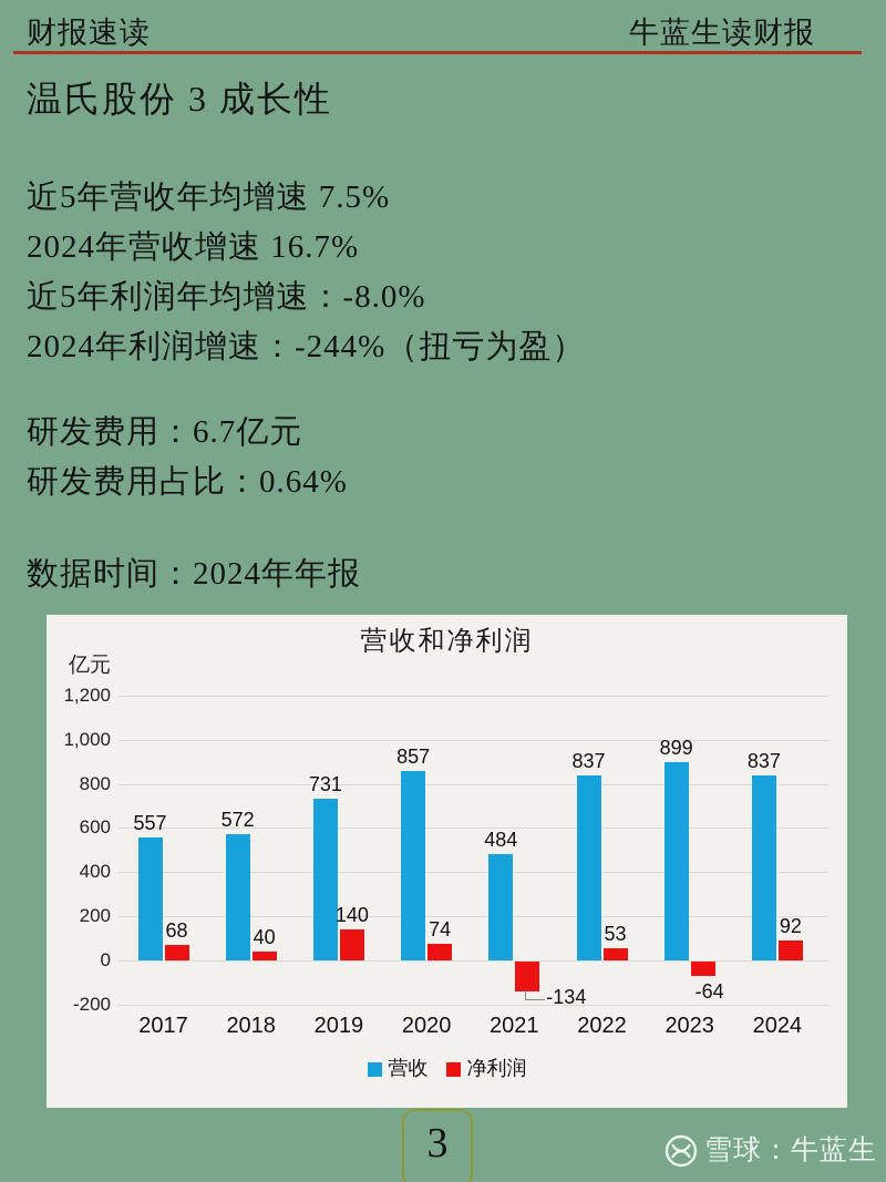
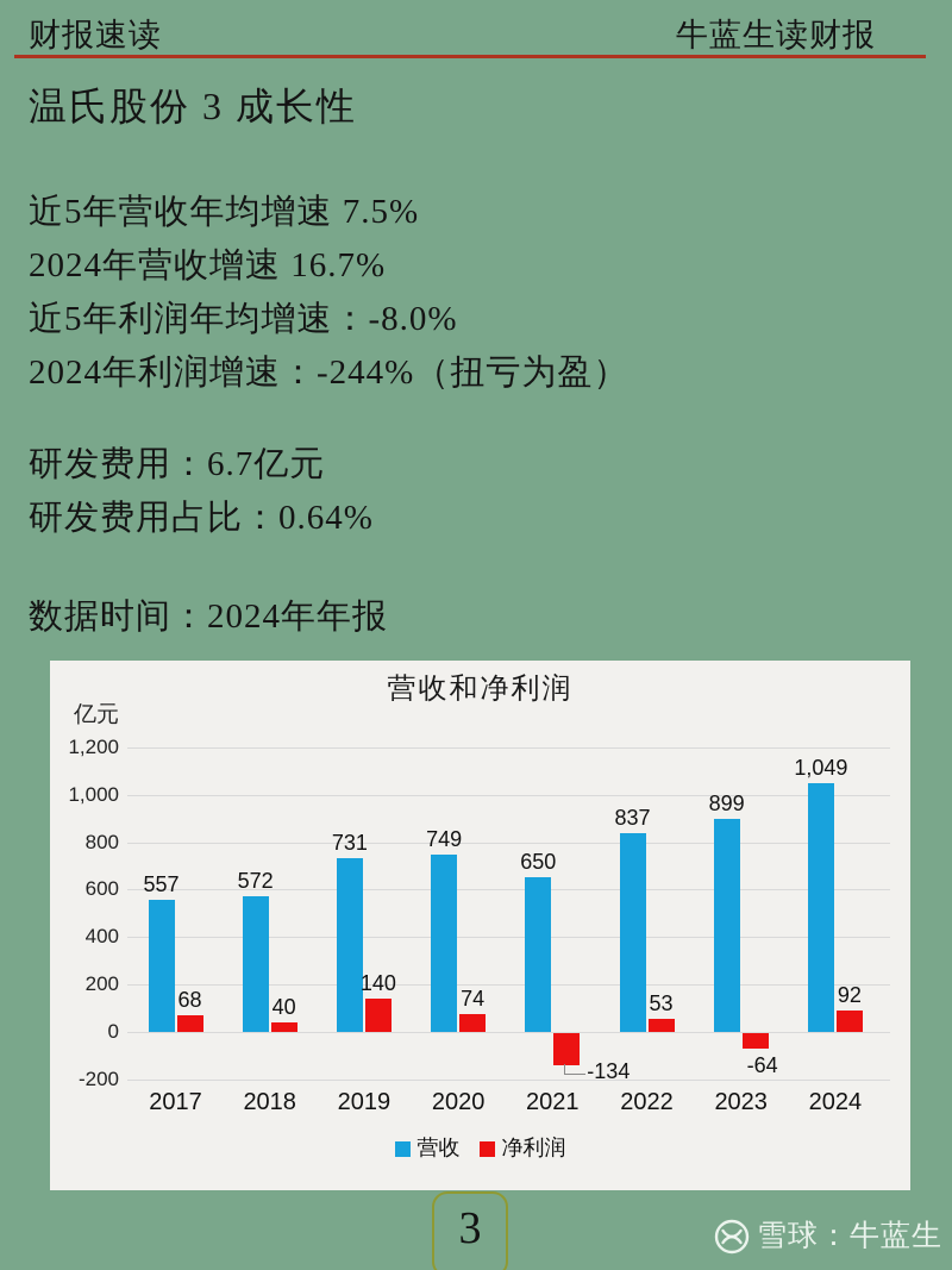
营收/2020: 857 -> 749
营收/2021: 484 -> 650
营收/2024: 837 -> 1,049
